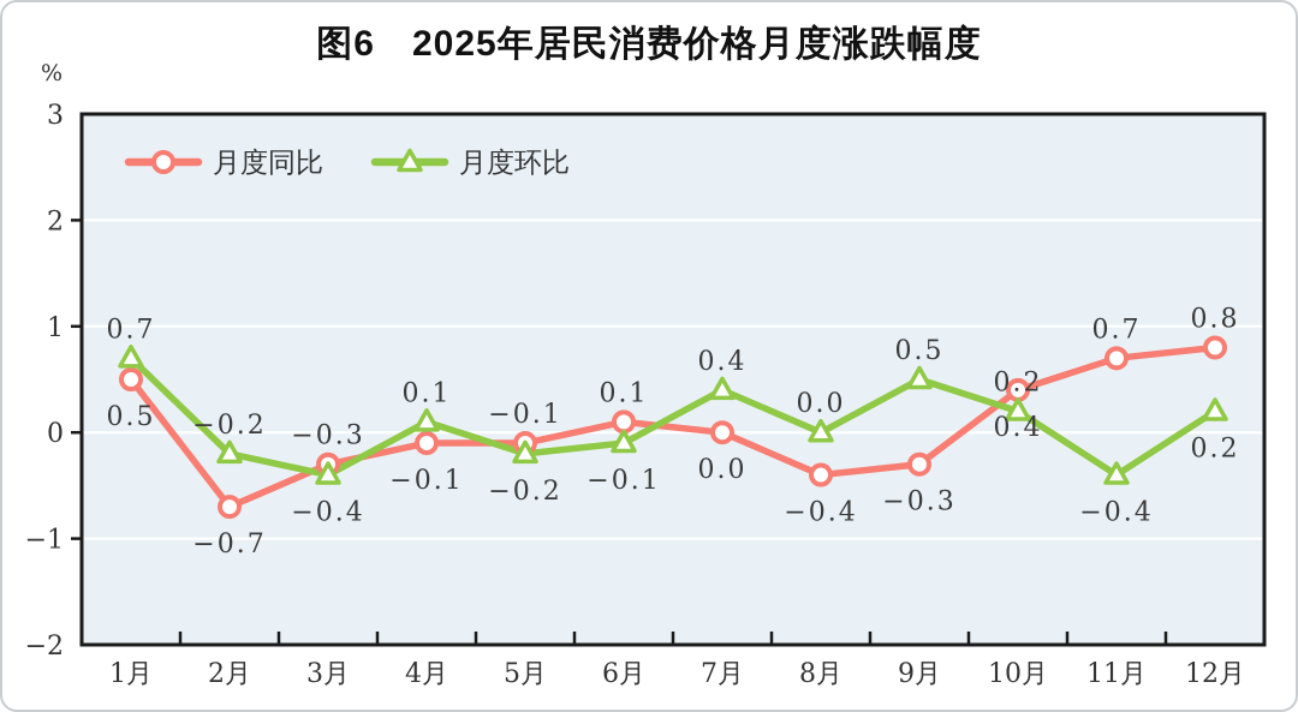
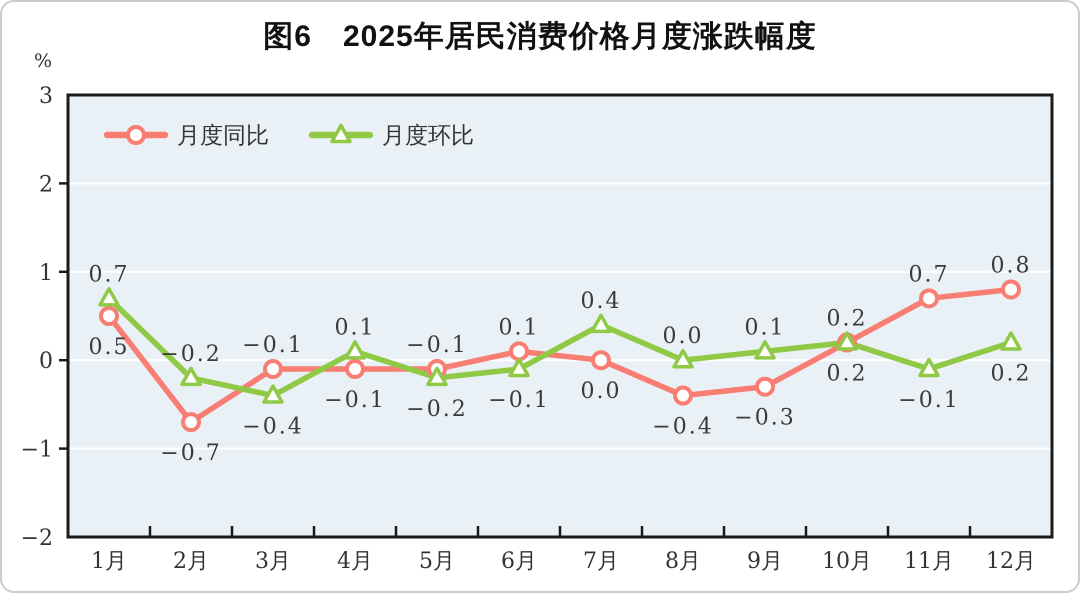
月度同比/3月: −0.3 -> −0.1
月度环比/9月: 0.5 -> 0.1
月度同比/10月: 0.4 -> 0.2
月度环比/11月: −0.4 -> −0.1
